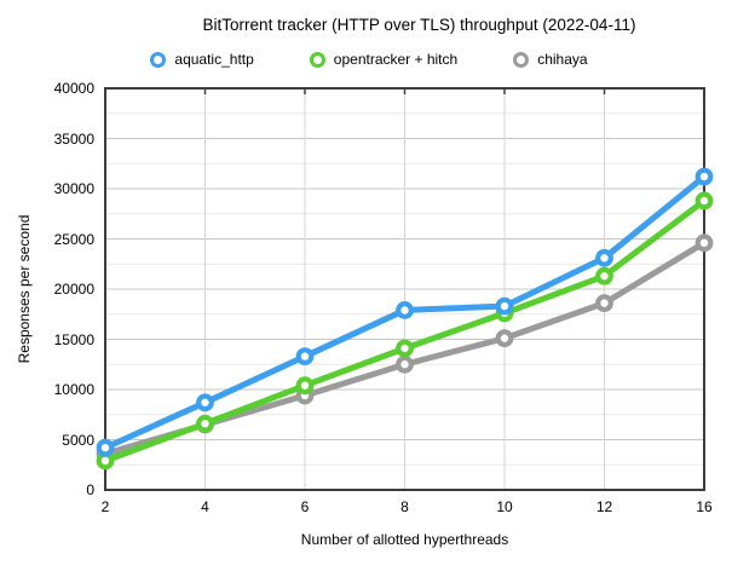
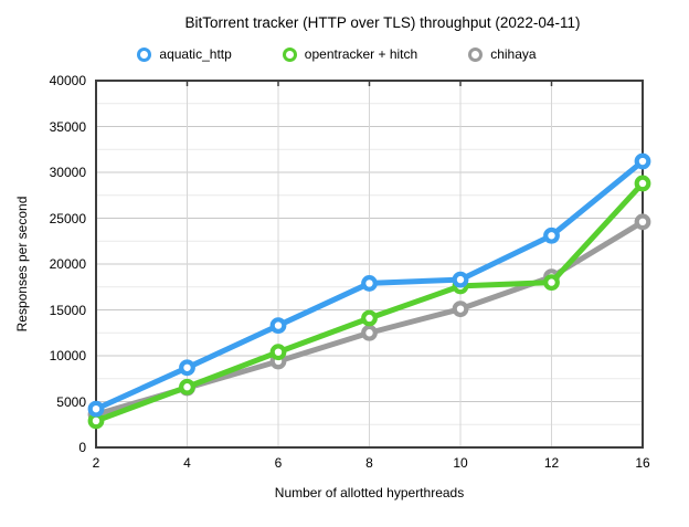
opentracker + hitch/12: 21000 -> 18000
